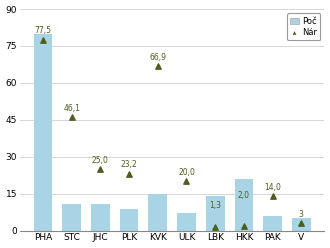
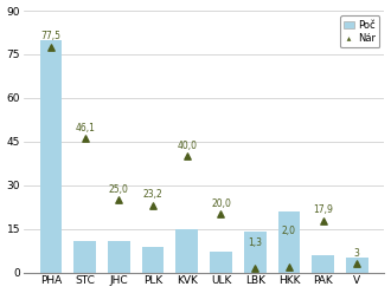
Nár/KVK: 66,9 -> 40,0
Nár/PAK: 14,0 -> 17,9
